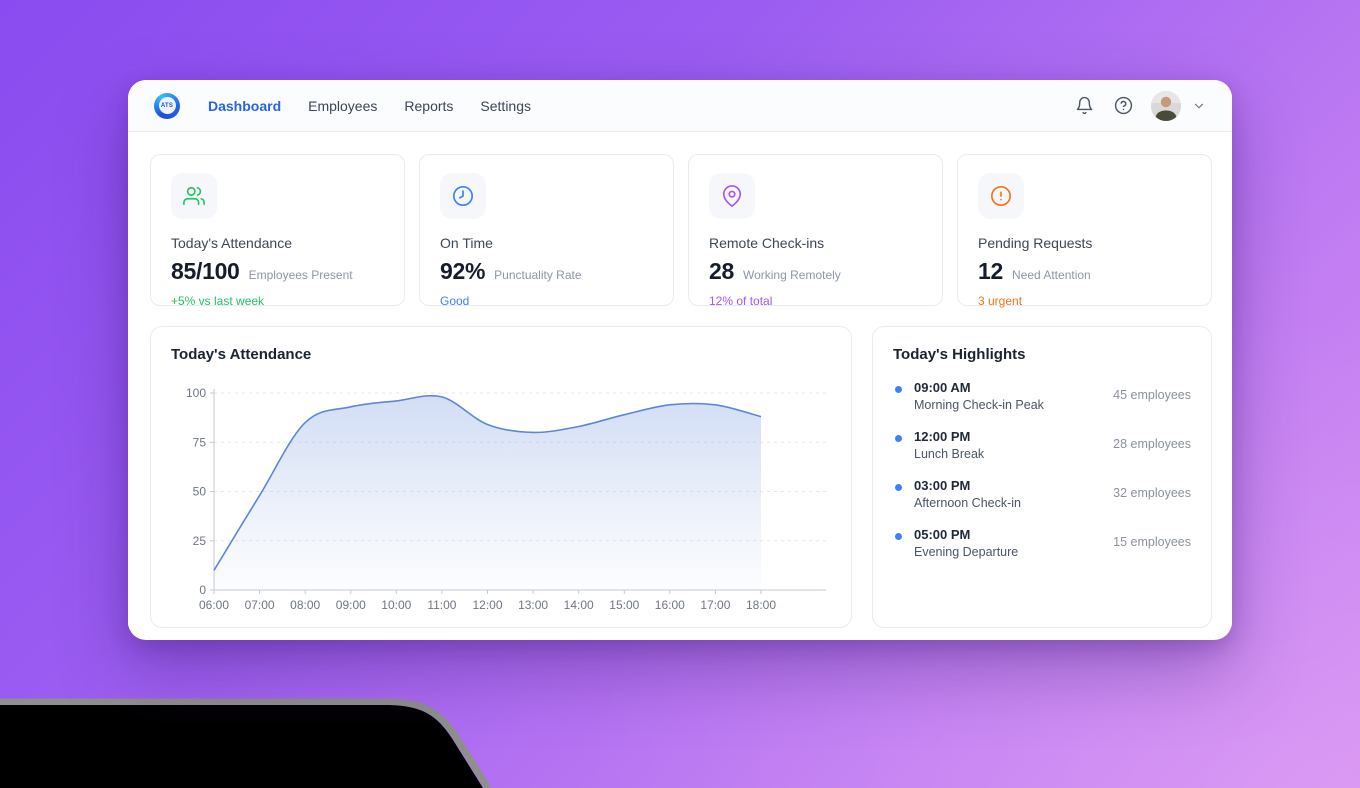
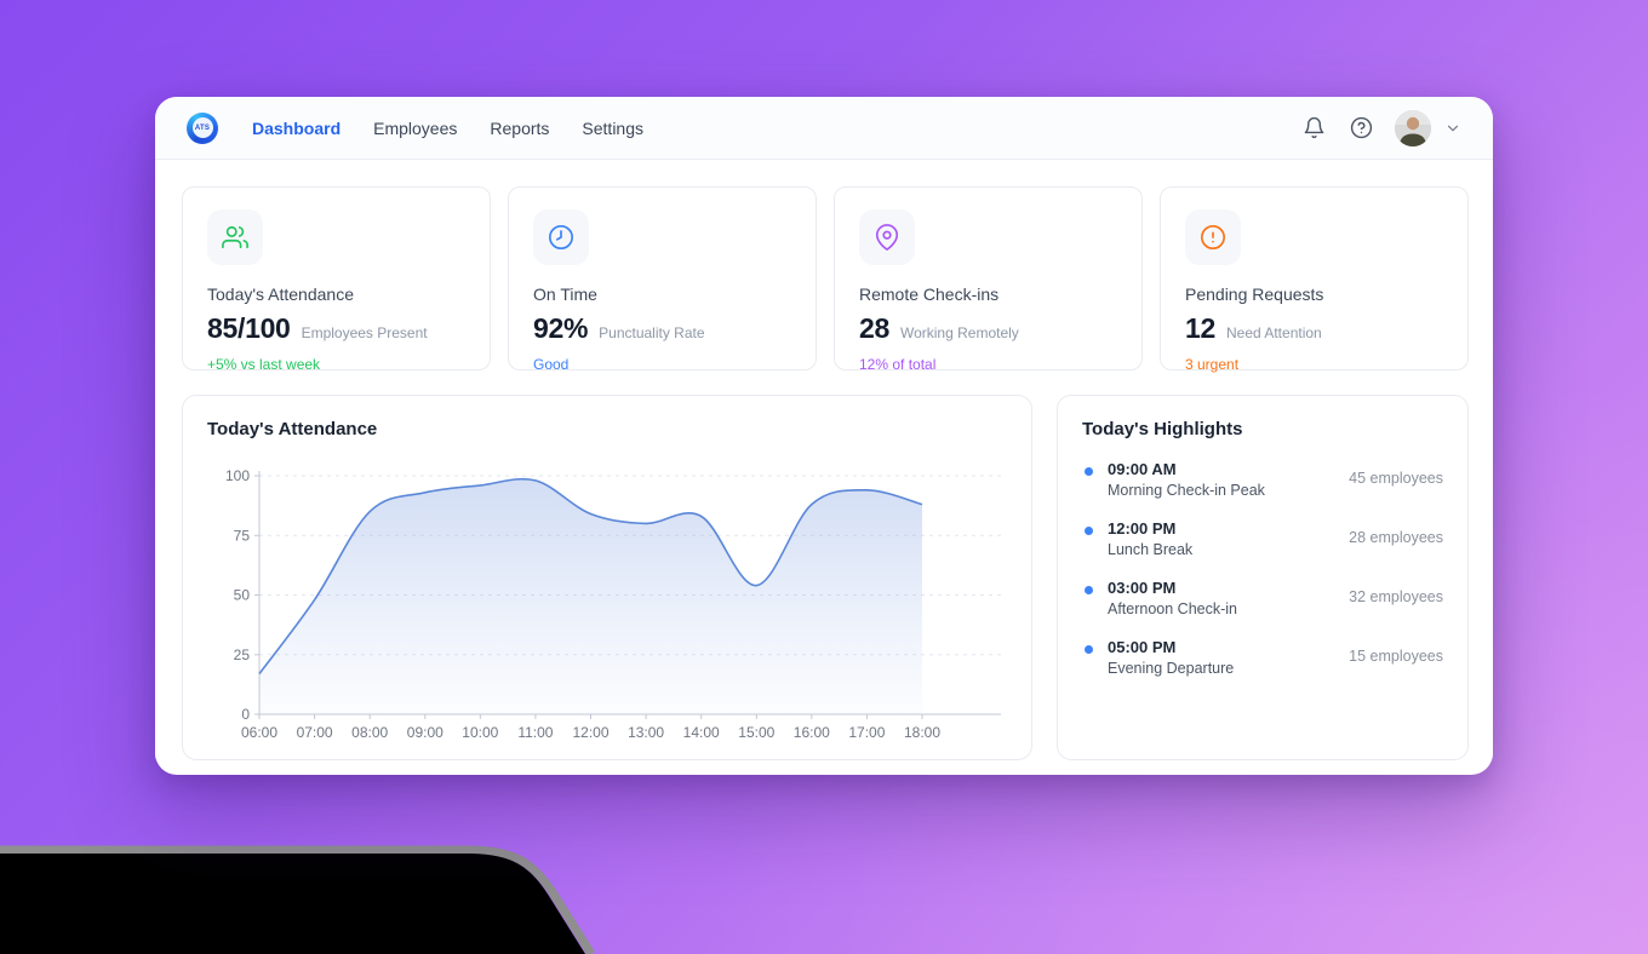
06:00: 10 -> 17
15:00: 89 -> 54
16:00: 94 -> 88
